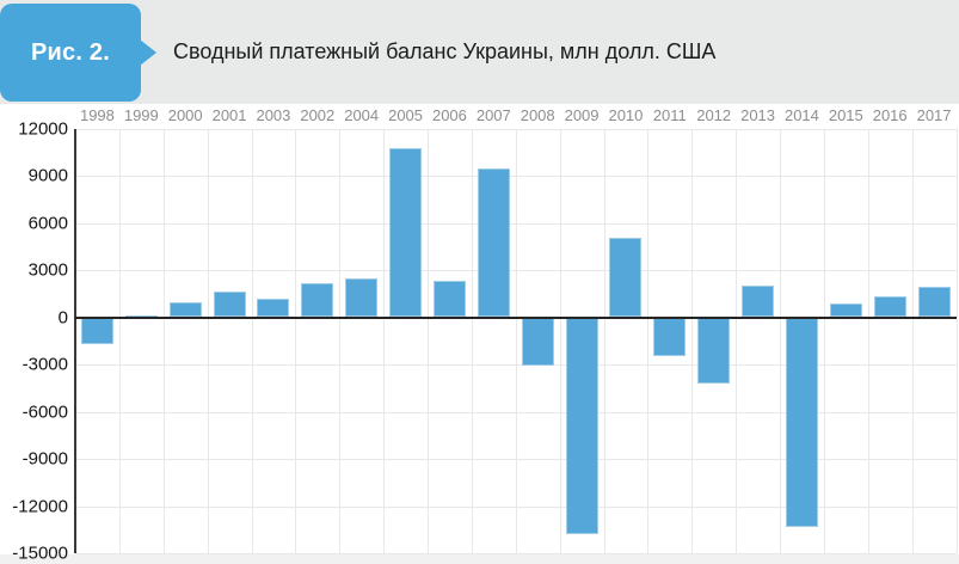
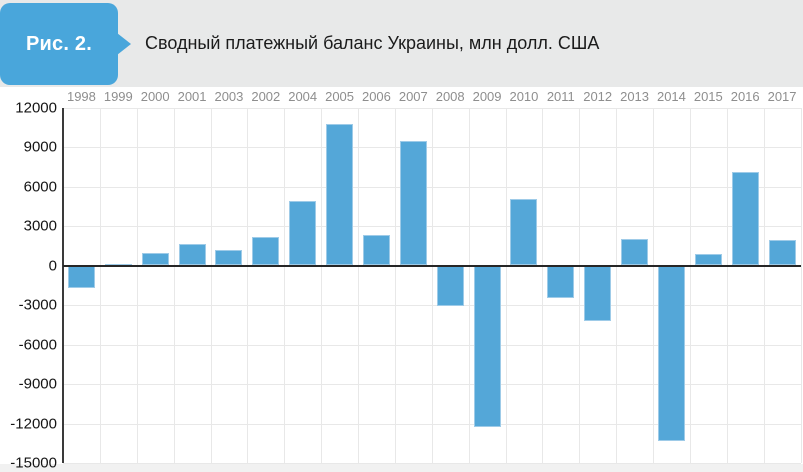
2004: 2500 -> 4900
2009: -13800 -> -12300
2016: 1300 -> 7100
